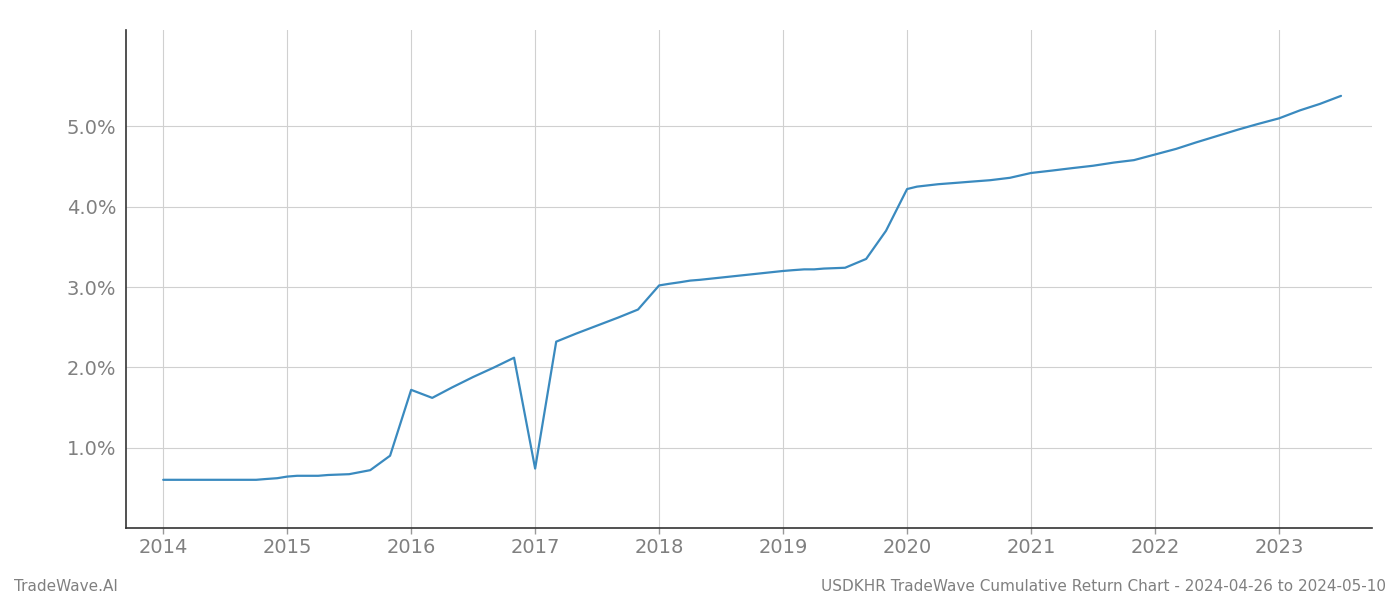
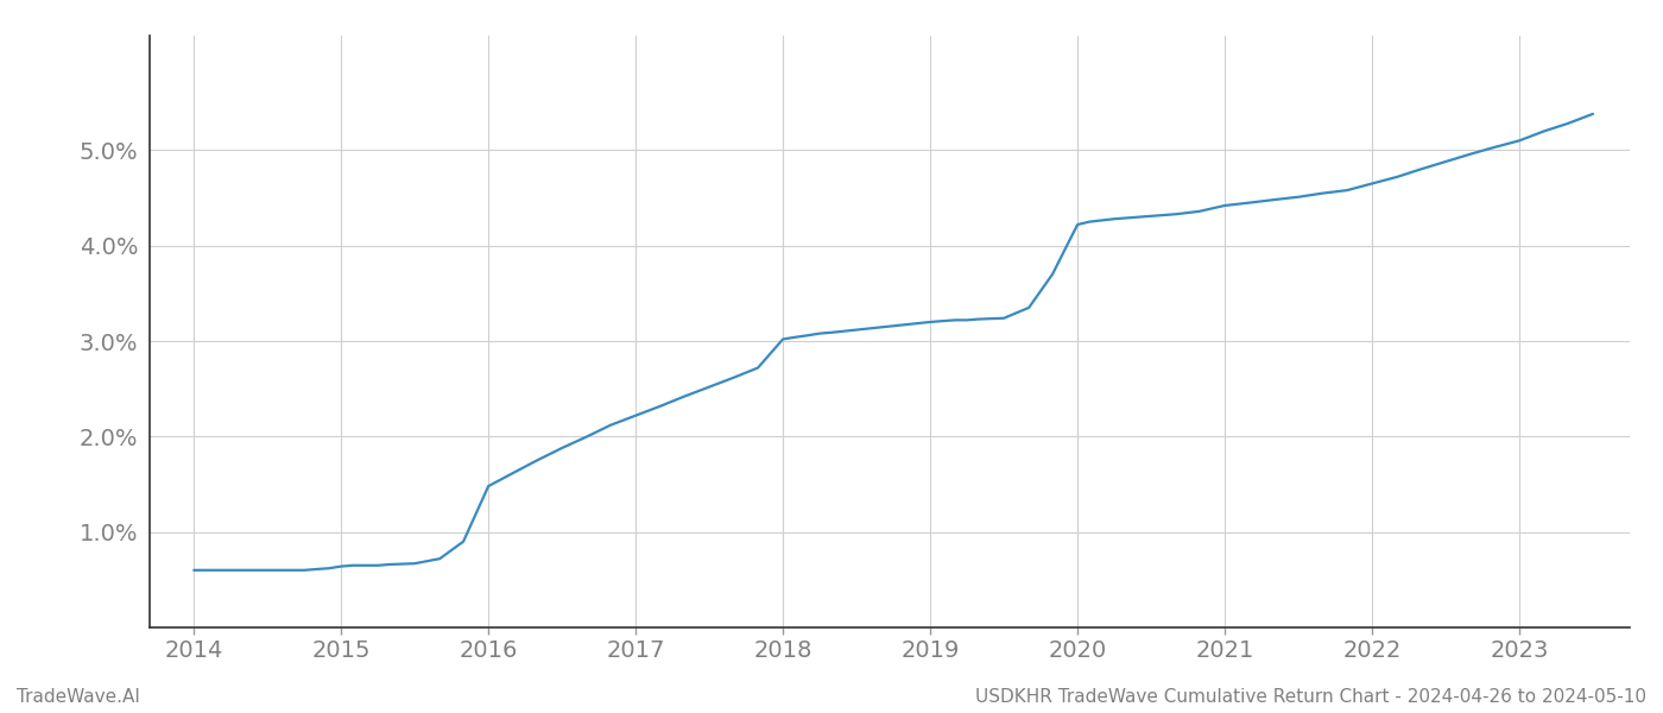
2016: 1.72% -> 1.48%
2017: 0.74% -> 2.22%
